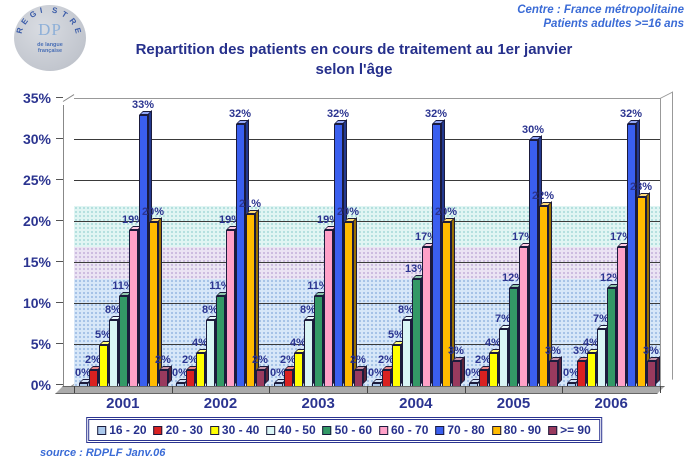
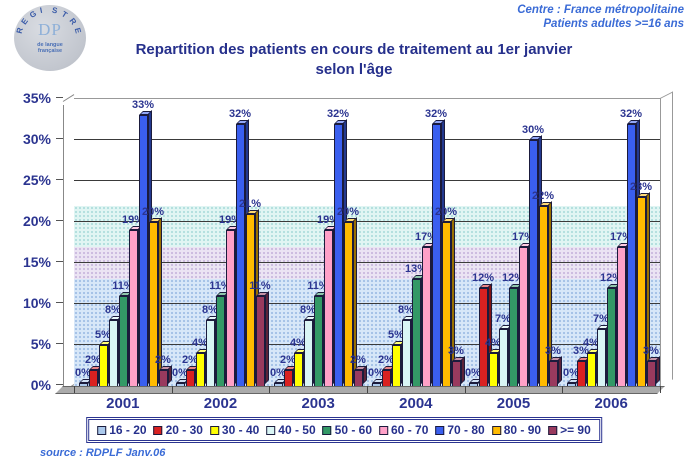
>= 90/2002: 2% -> 11%
20 - 30/2005: 2% -> 12%
